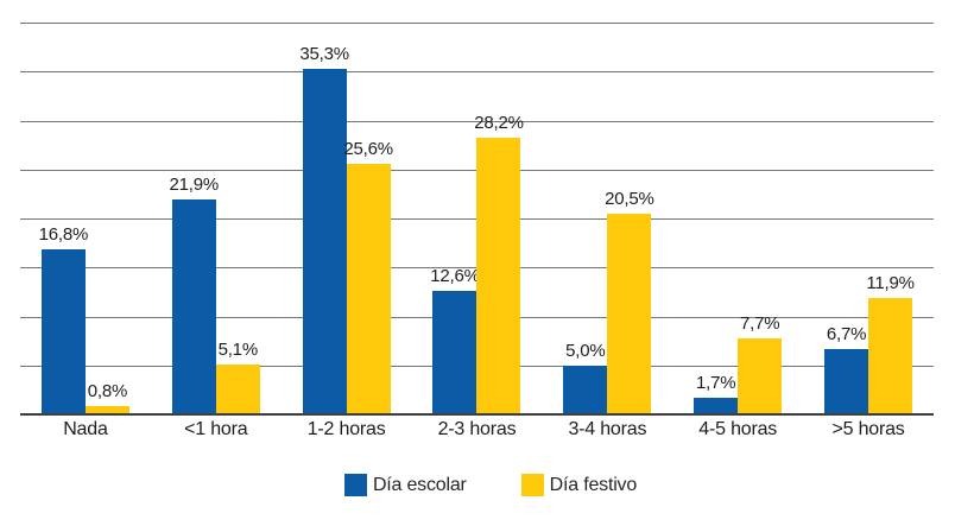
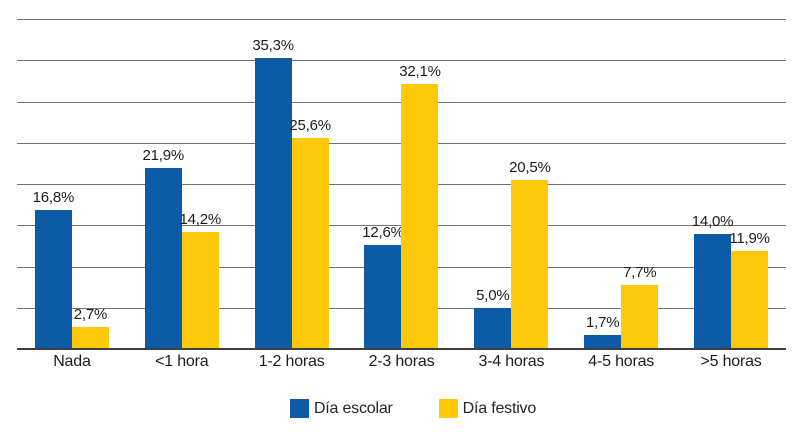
Día festivo/Nada: 0,8% -> 2,7%
Día festivo/<1 hora: 5,1% -> 14,2%
Día festivo/2-3 horas: 28,2% -> 32,1%
Día escolar/>5 horas: 6,7% -> 14,0%
